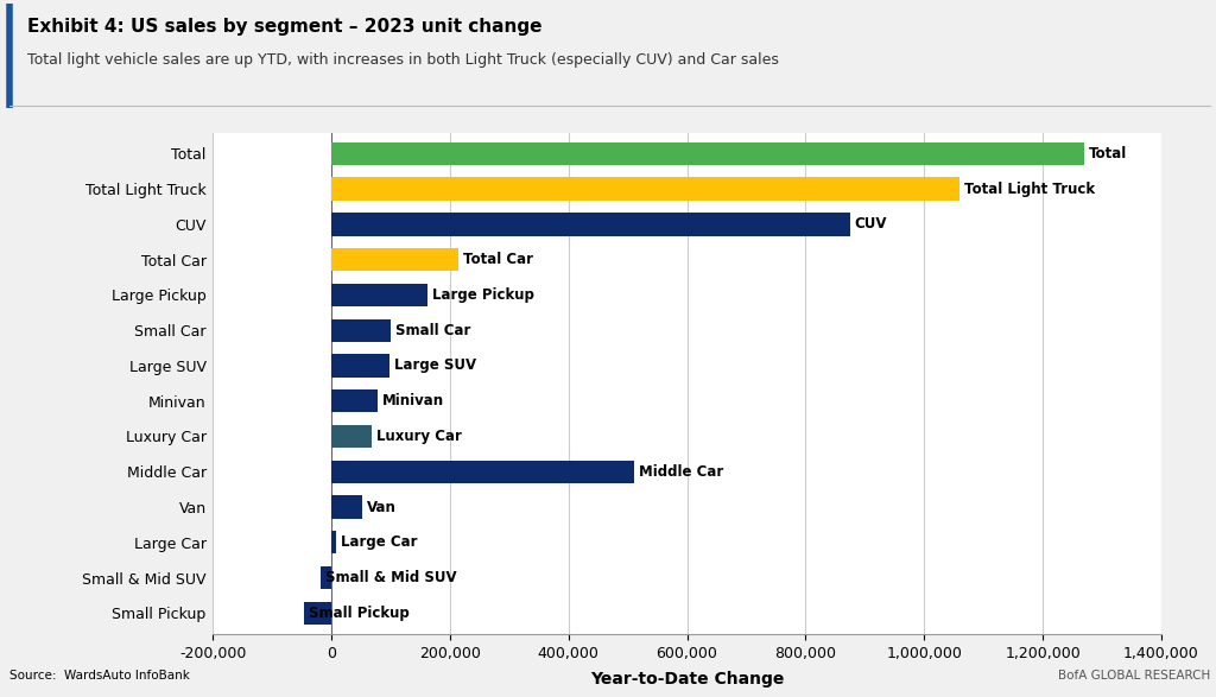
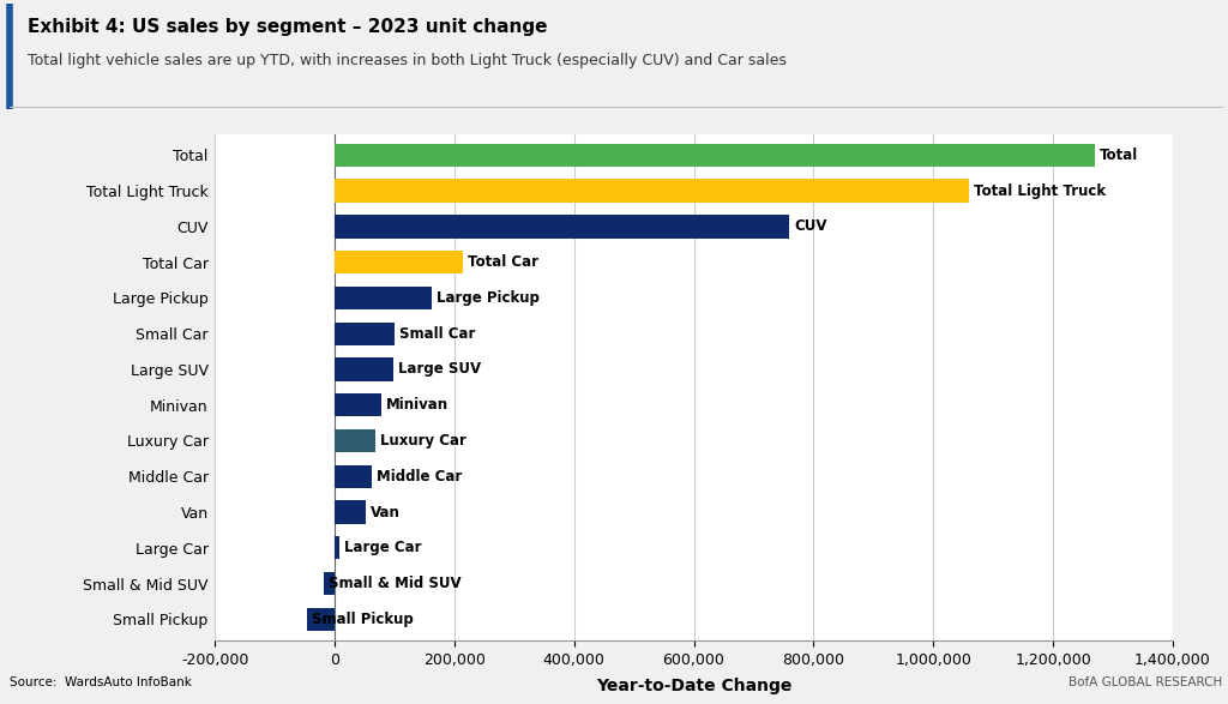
CUV: 875,000 -> 760,000
Middle Car: 510,000 -> 62,000
